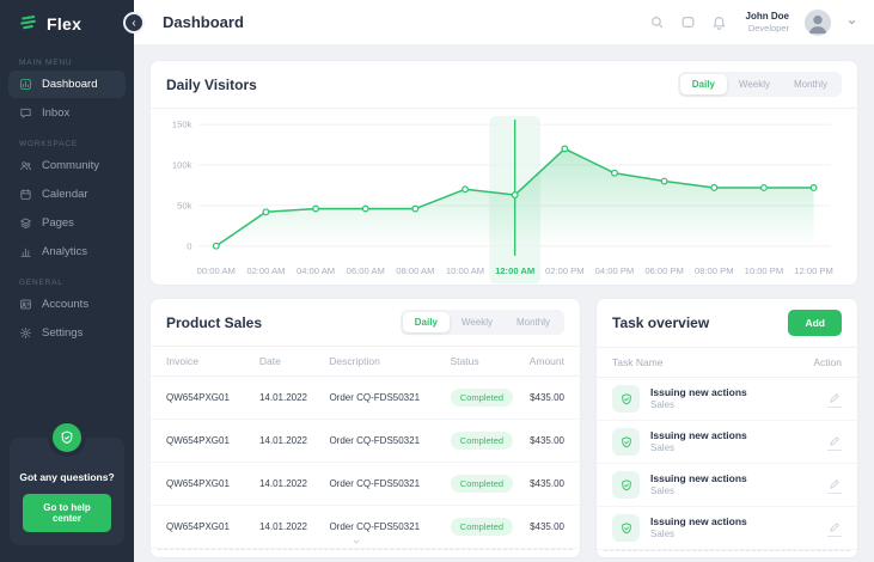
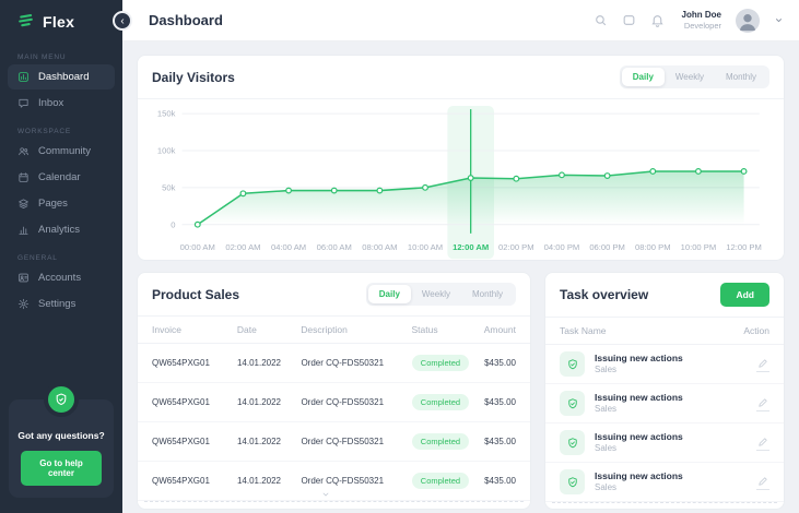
10:00 AM: 70k -> 50k
02:00 PM: 120k -> 60k
04:00 PM: 90k -> 70k
06:00 PM: 80k -> 70k
